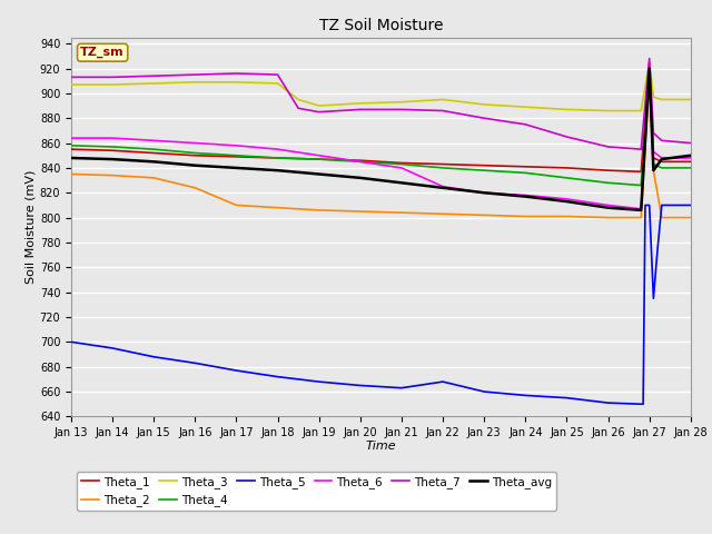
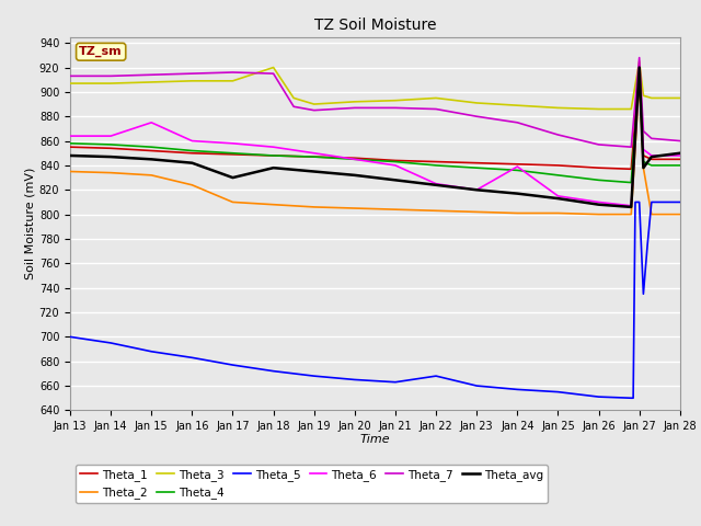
Theta_6/Jan 15: 862 -> 875
Theta_avg/Jan 17: 840 -> 830
Theta_3/Jan 18: 908 -> 920
Theta_6/Jan 24: 818 -> 839
